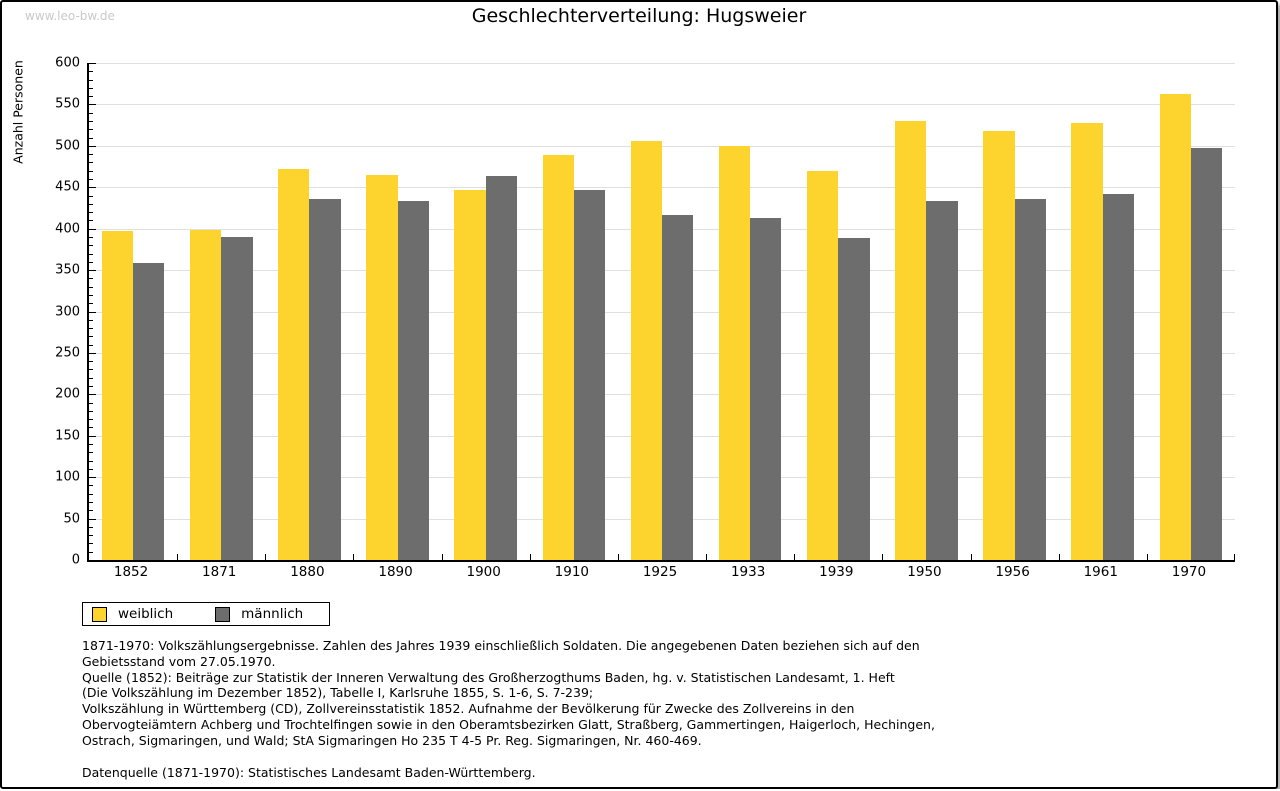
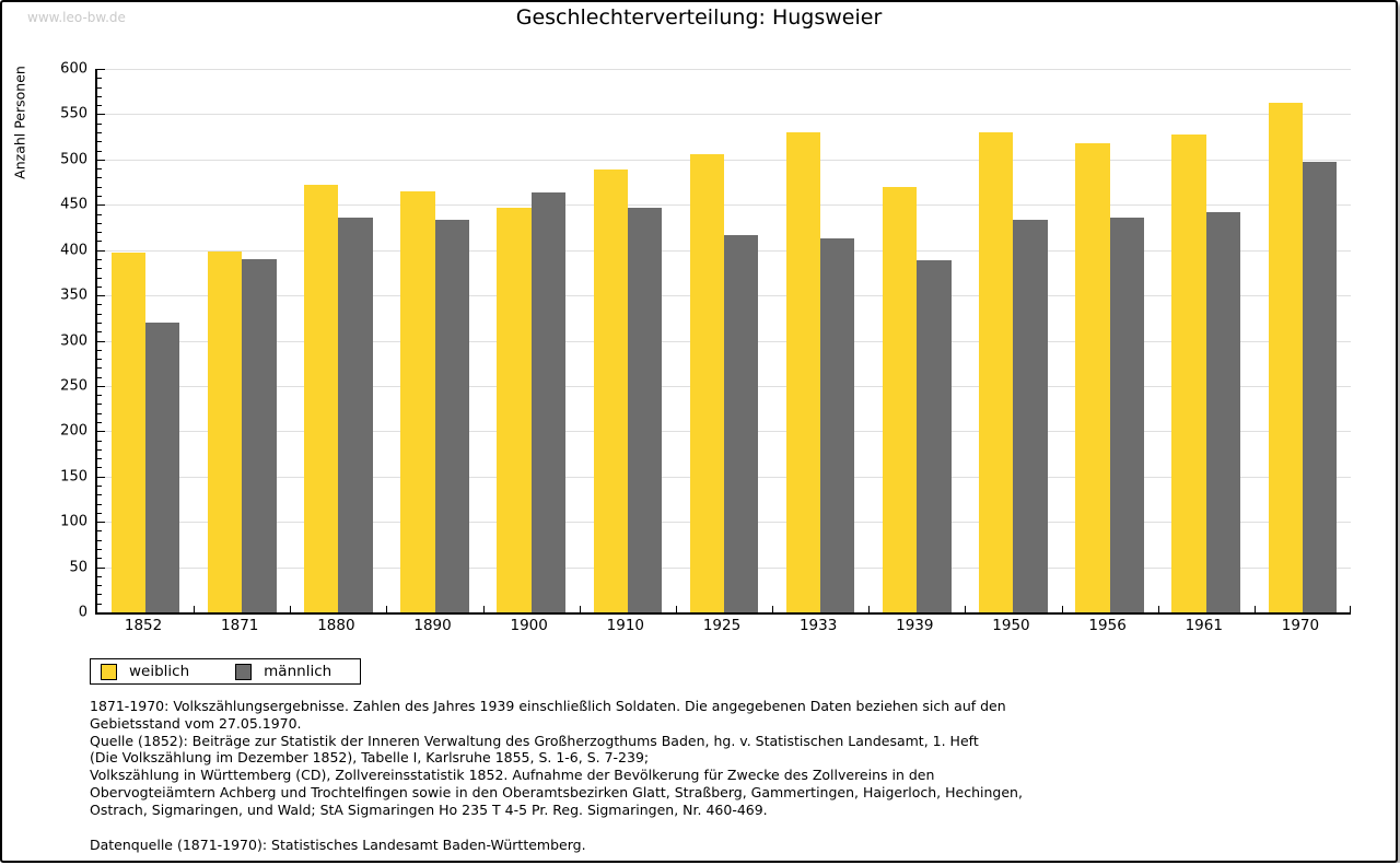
männlich/1852: 360 -> 320
weiblich/1933: 500 -> 530
